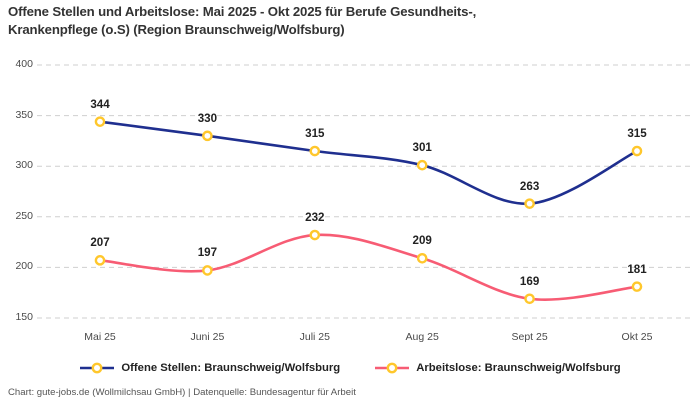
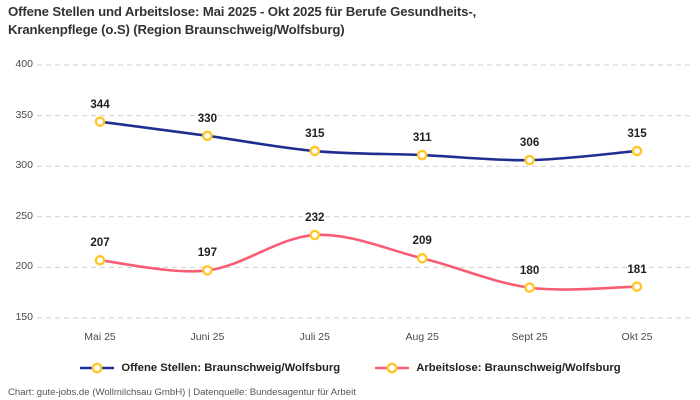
Offene Stellen: Braunschweig/Wolfsburg/Aug 25: 301 -> 311
Offene Stellen: Braunschweig/Wolfsburg/Sept 25: 263 -> 306
Arbeitslose: Braunschweig/Wolfsburg/Sept 25: 169 -> 180
